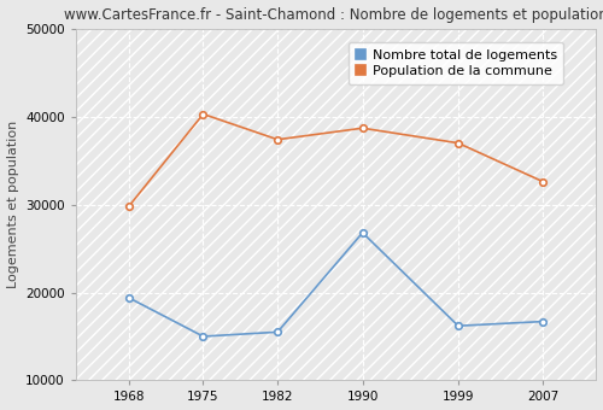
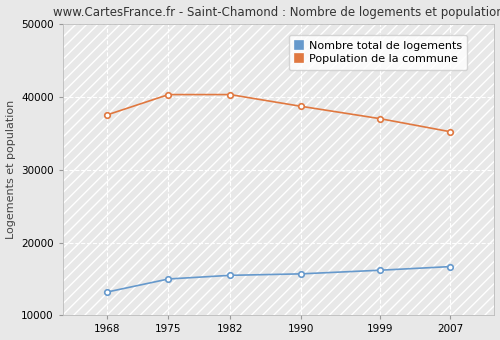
Nombre total de logements/1968: 19400 -> 13200
Population de la commune/1968: 29800 -> 37500
Population de la commune/1982: 37400 -> 40300
Nombre total de logements/1990: 26800 -> 15700
Population de la commune/2007: 32600 -> 35200
